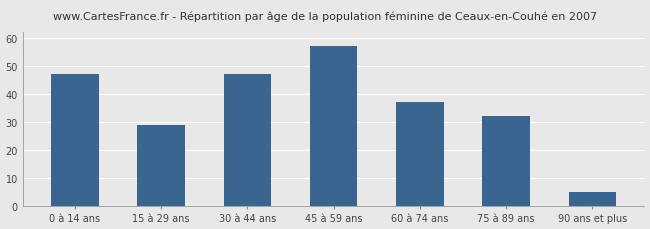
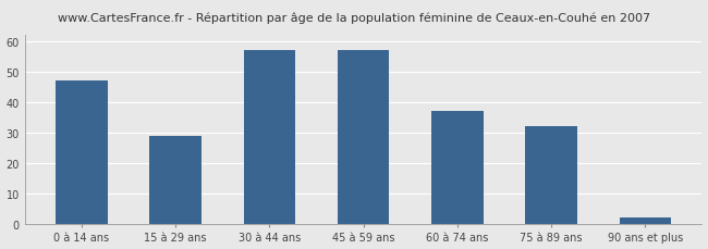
30 à 44 ans: 47 -> 57
90 ans et plus: 5 -> 2
